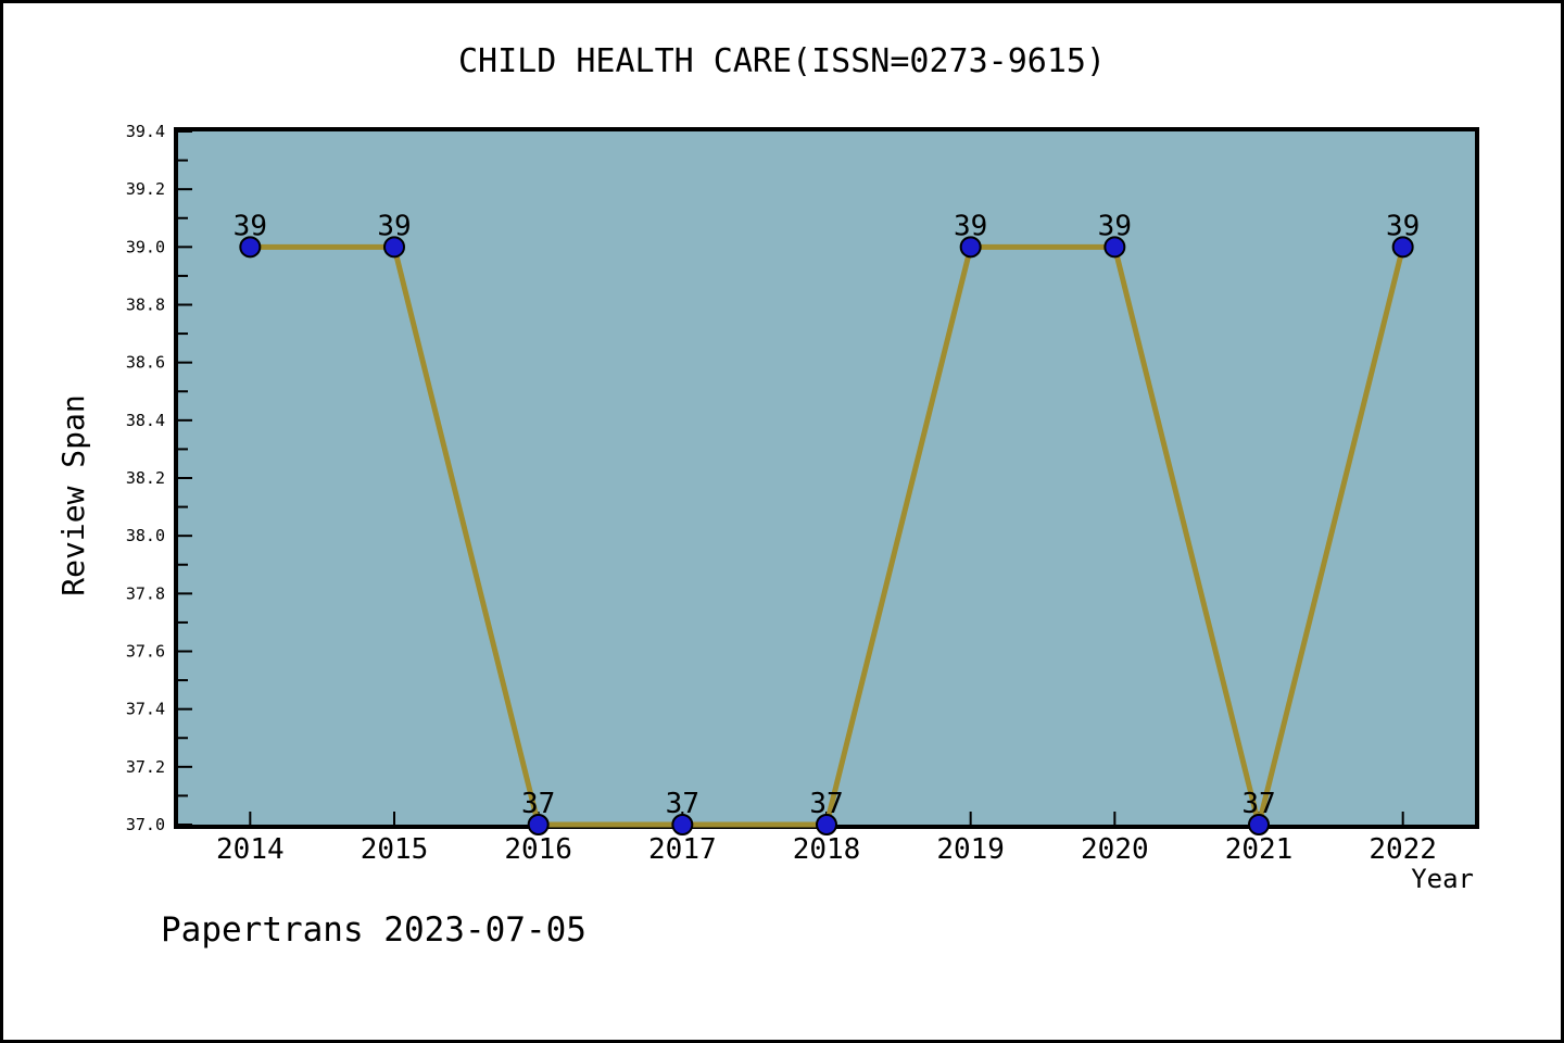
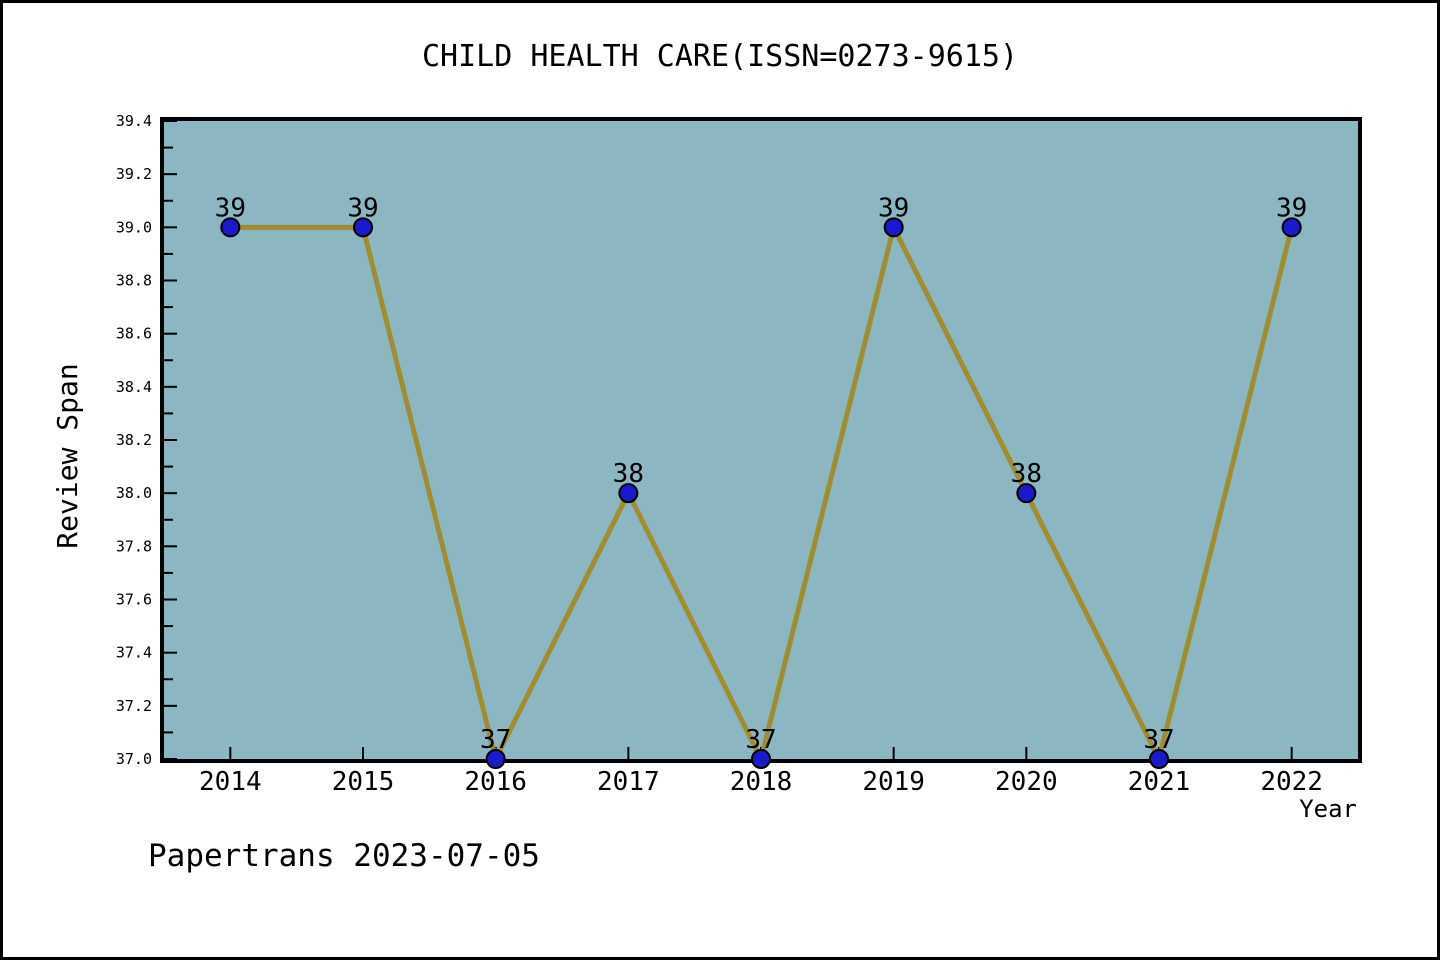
2017: 37 -> 38
2020: 39 -> 38
